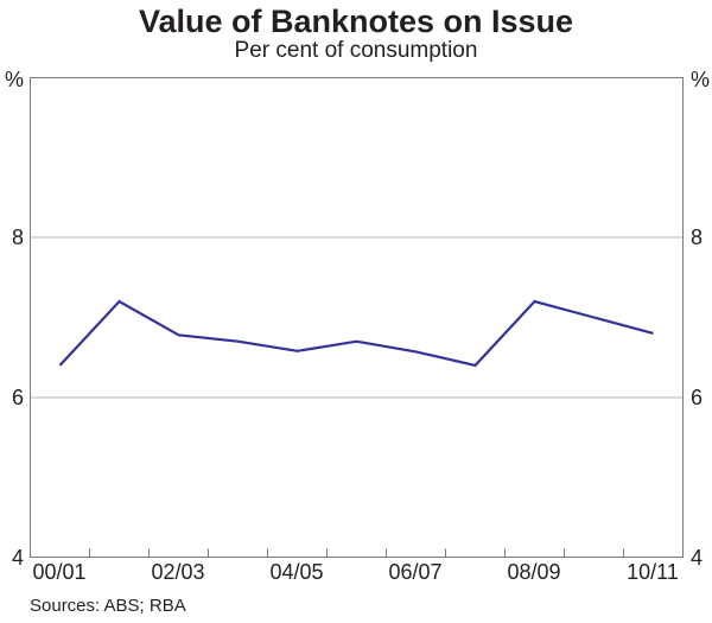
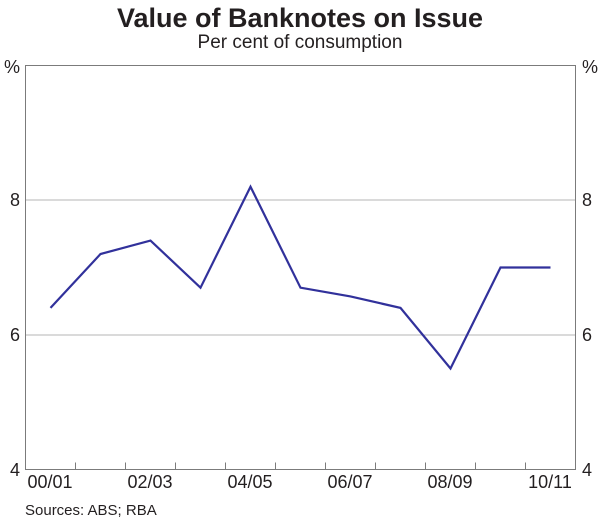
02/03: 6.8 -> 7.4
04/05: 6.6 -> 8.2
08/09: 7.2 -> 5.5
10/11: 6.8 -> 7.0
